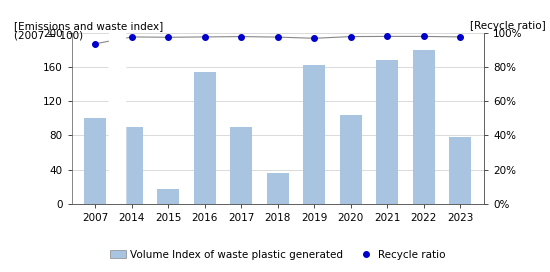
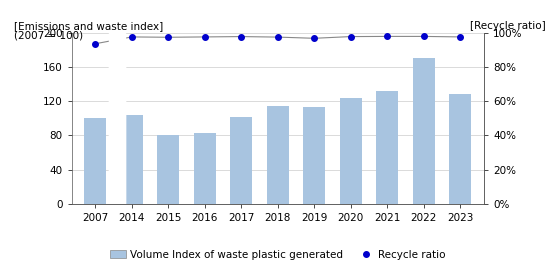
Volume Index of waste plastic generated/2014: 90 -> 104
Volume Index of waste plastic generated/2015: 18 -> 80
Volume Index of waste plastic generated/2016: 154 -> 83
Volume Index of waste plastic generated/2017: 90 -> 102
Volume Index of waste plastic generated/2018: 36 -> 114
Volume Index of waste plastic generated/2019: 162 -> 113
Volume Index of waste plastic generated/2020: 104 -> 124
Volume Index of waste plastic generated/2021: 168 -> 132
Volume Index of waste plastic generated/2022: 180 -> 170
Volume Index of waste plastic generated/2023: 78 -> 128
